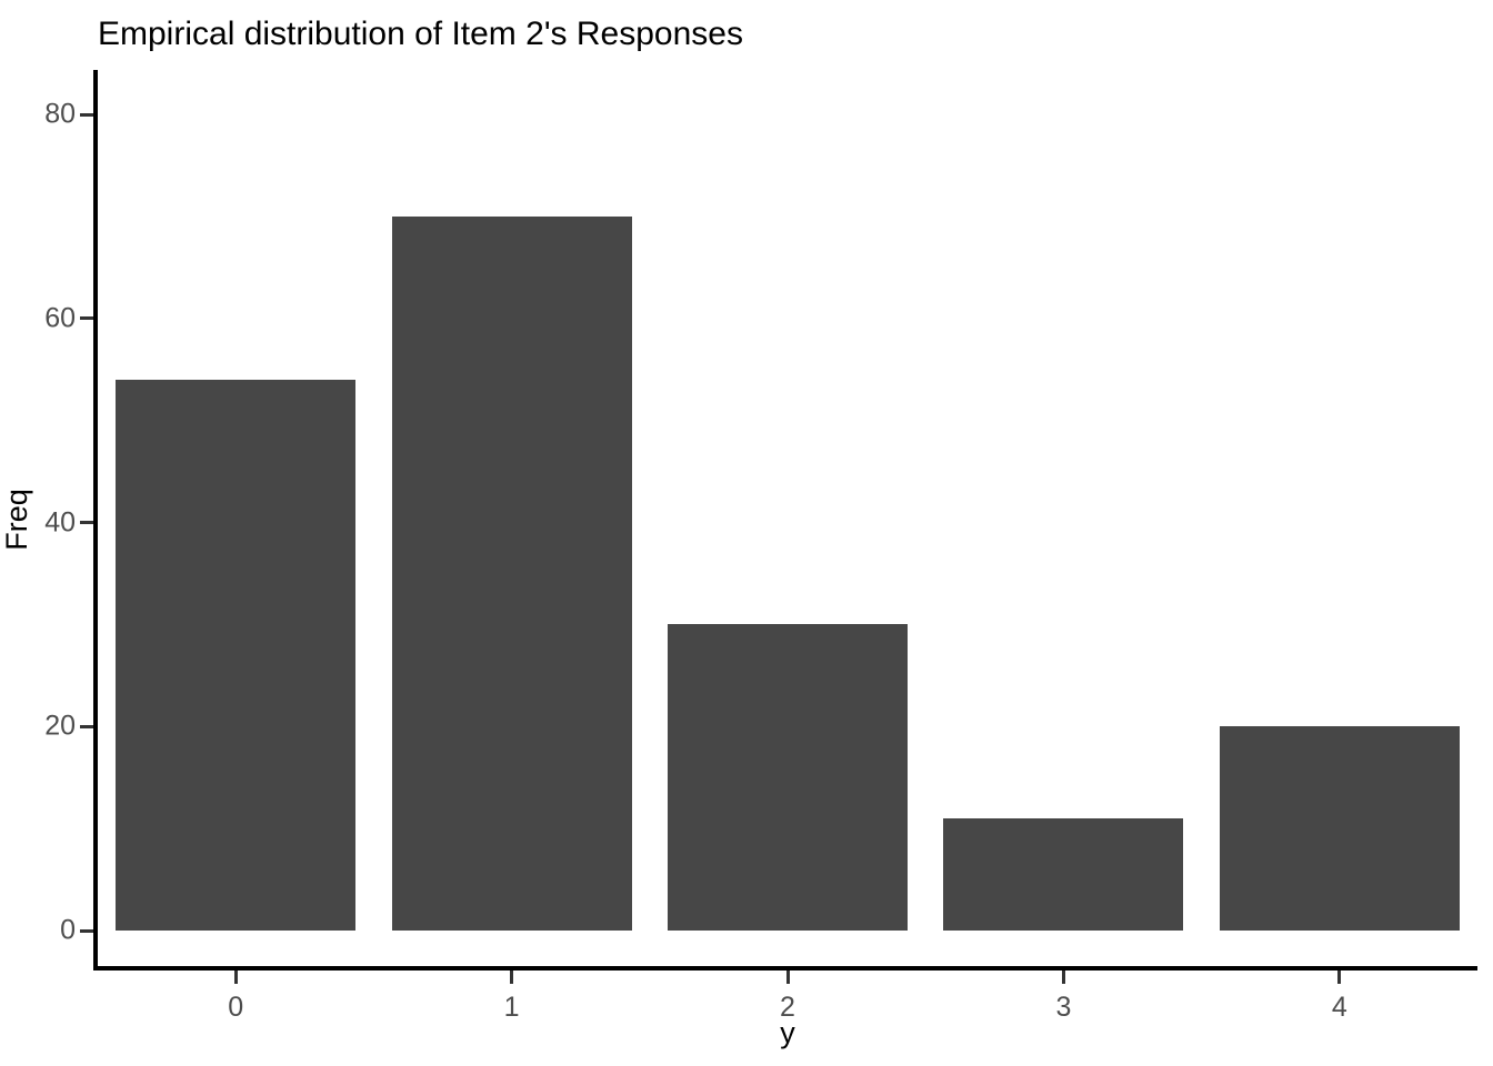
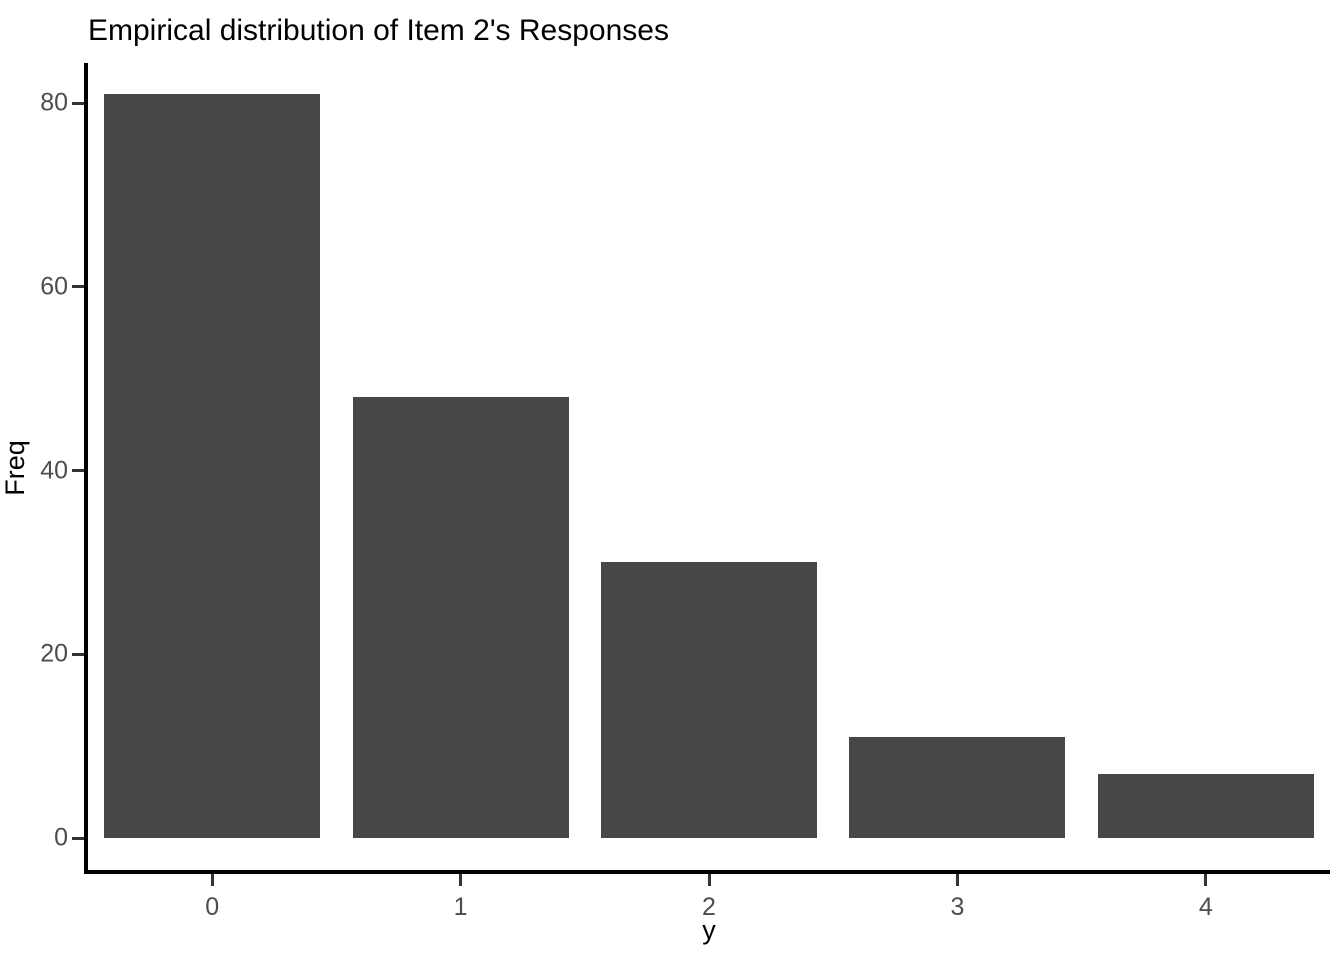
0: 54 -> 81
1: 70 -> 48
4: 20 -> 7
